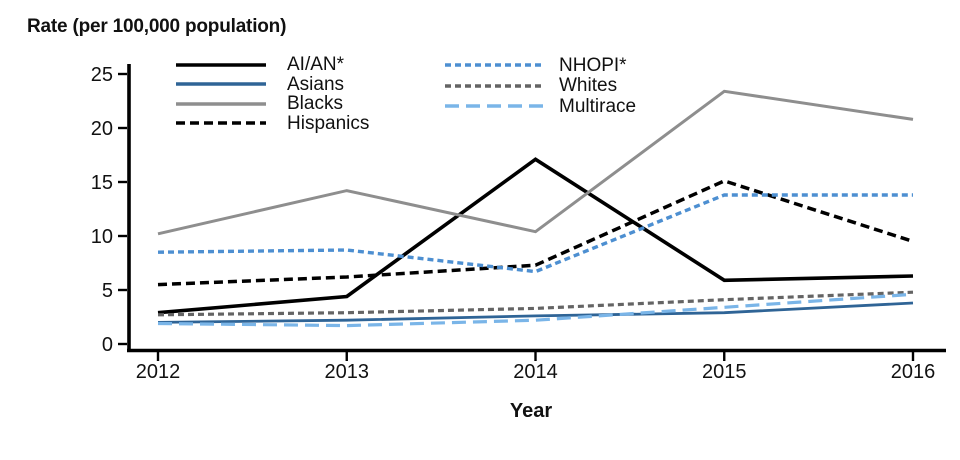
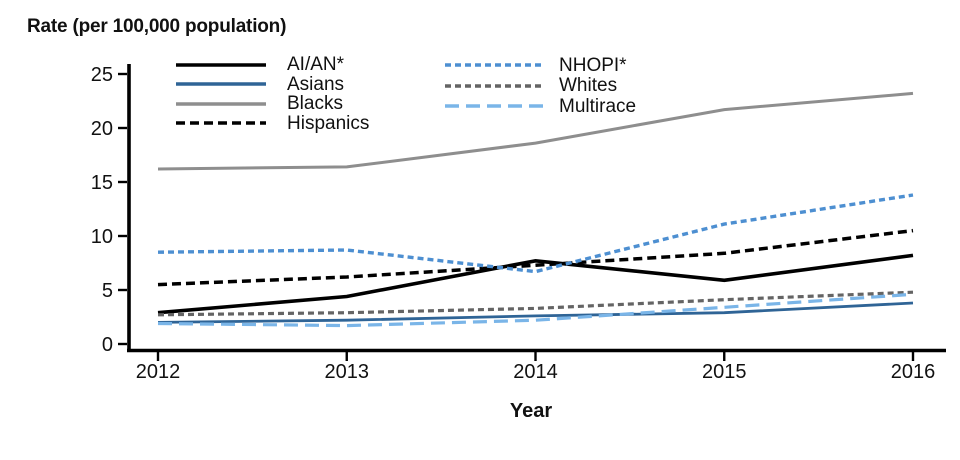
Blacks/2012: 10.2 -> 16.2
Blacks/2013: 14.2 -> 16.4
AI/AN*/2014: 17.1 -> 7.7
Blacks/2014: 10.4 -> 18.6
Blacks/2015: 23.4 -> 21.7
Hispanics/2015: 15.1 -> 8.4
NHOPI*/2015: 13.8 -> 11.1
AI/AN*/2016: 6.3 -> 8.2
Blacks/2016: 20.8 -> 23.2
Hispanics/2016: 9.5 -> 10.5
